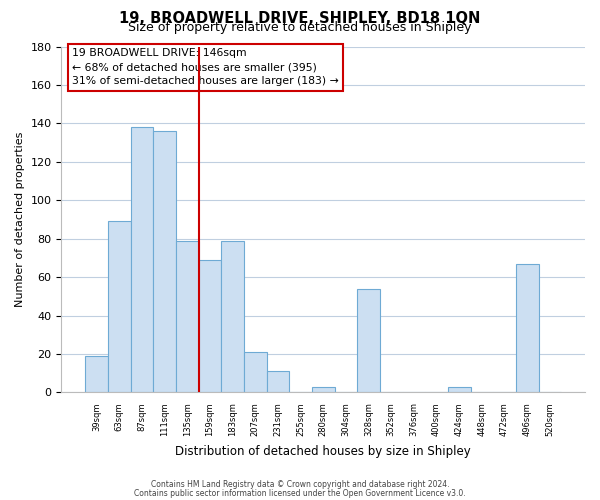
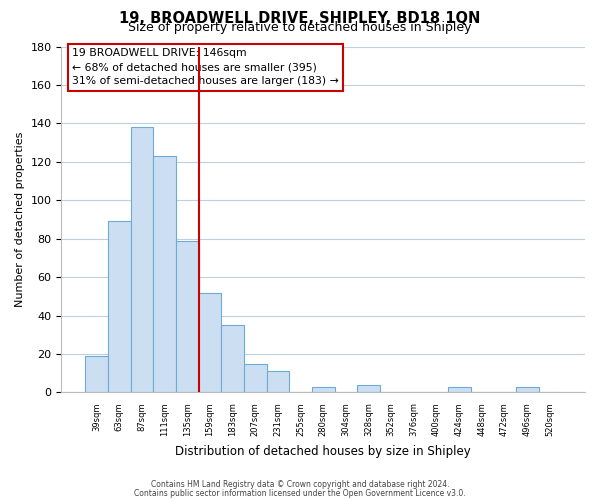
111sqm: 136 -> 123
159sqm: 69 -> 52
183sqm: 79 -> 35
207sqm: 21 -> 15
328sqm: 54 -> 4
496sqm: 67 -> 3
